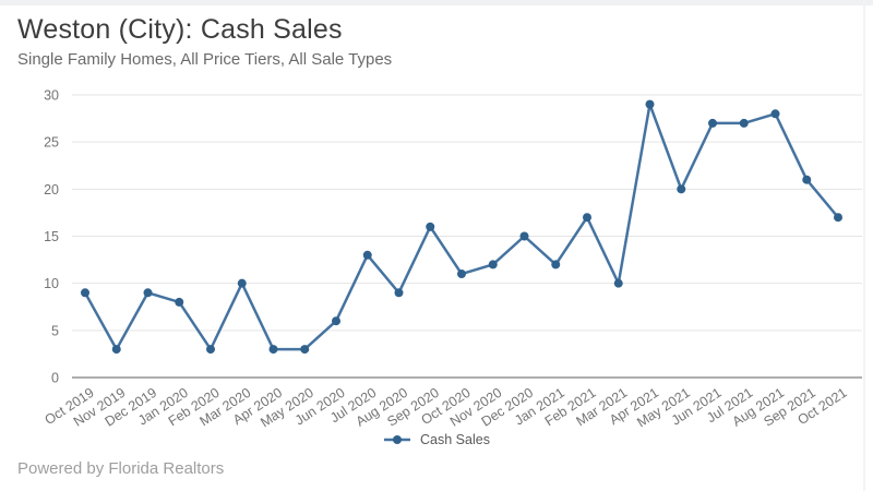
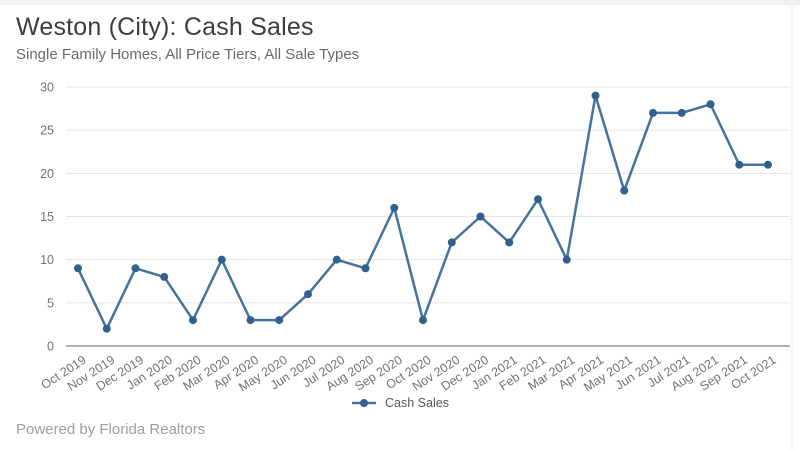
Nov 2019: 3 -> 2
Jul 2020: 13 -> 10
Oct 2020: 11 -> 3
May 2021: 20 -> 18
Oct 2021: 17 -> 21
